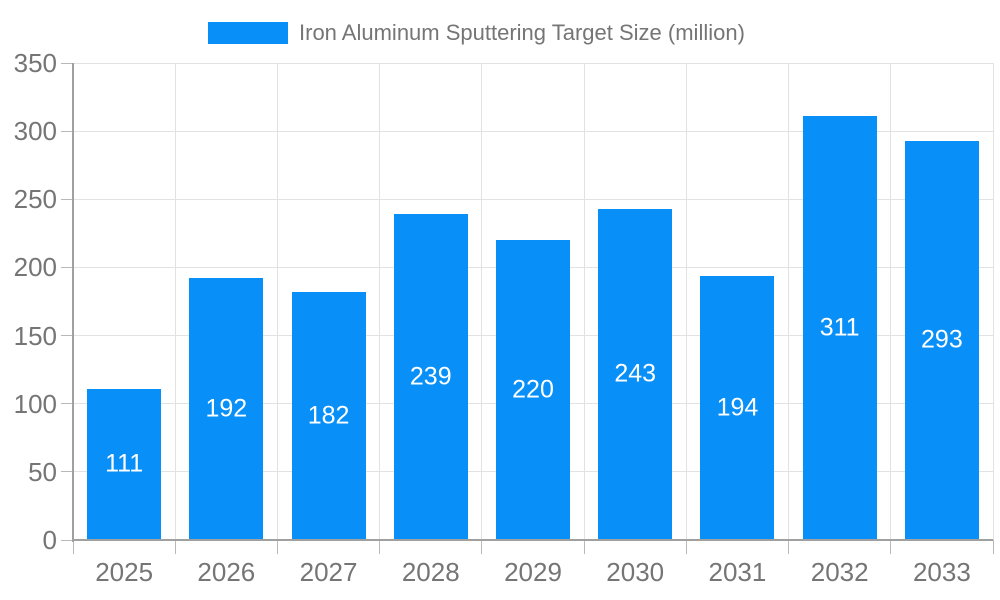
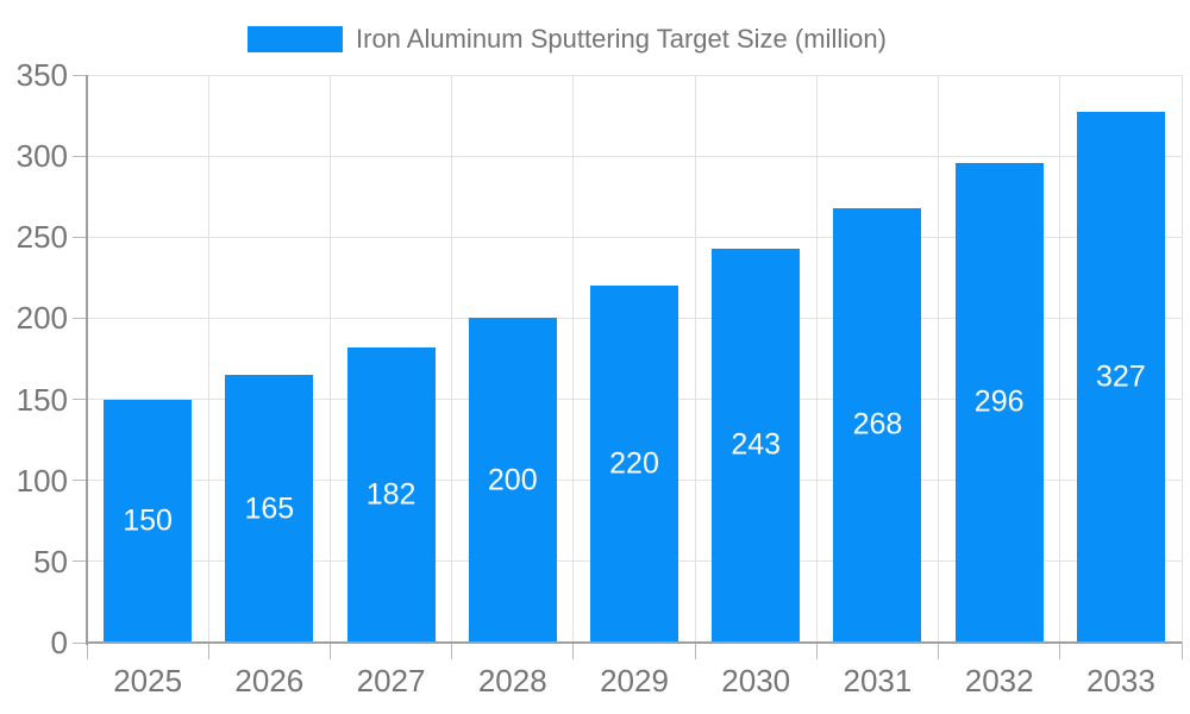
2025: 111 -> 150
2026: 192 -> 165
2028: 239 -> 200
2031: 194 -> 268
2032: 311 -> 296
2033: 293 -> 327
